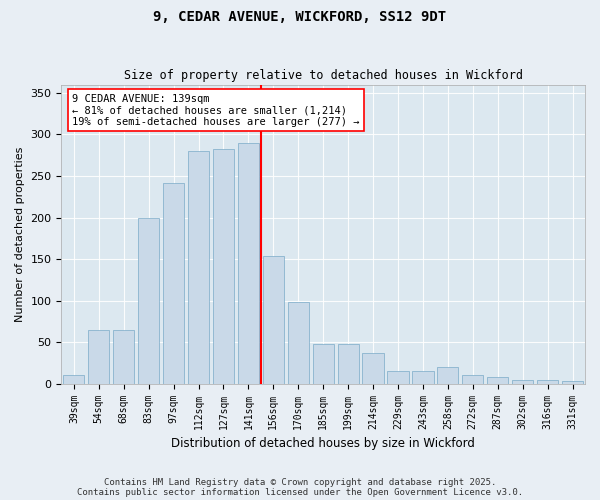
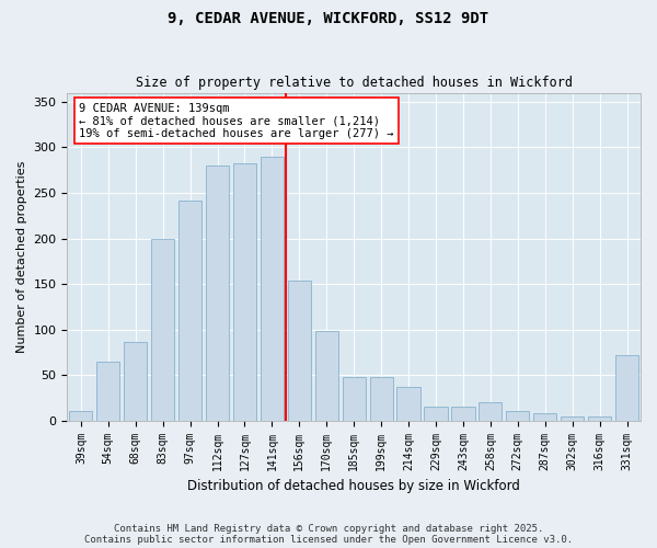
68sqm: 65 -> 86
331sqm: 3 -> 72
